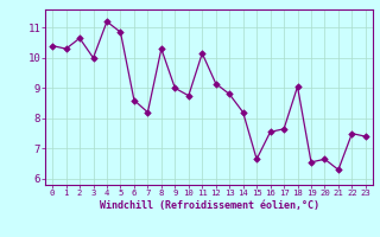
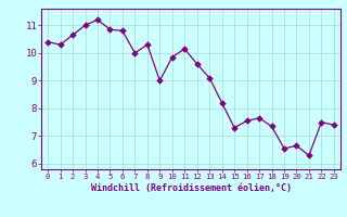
3: 10.00 -> 11.00
6: 8.60 -> 10.80
7: 8.20 -> 10.00
10: 8.75 -> 9.85
12: 9.15 -> 9.60
13: 8.80 -> 9.10
15: 6.65 -> 7.30
18: 9.05 -> 7.35
